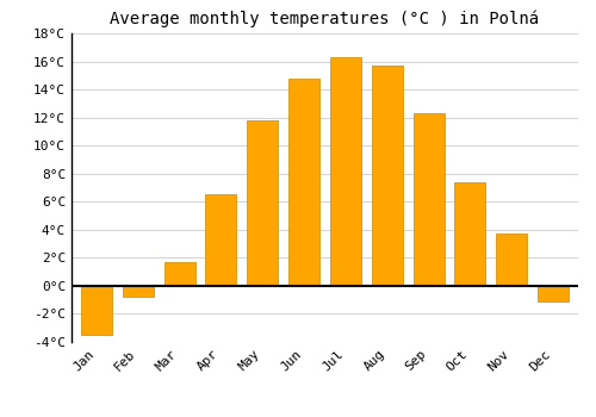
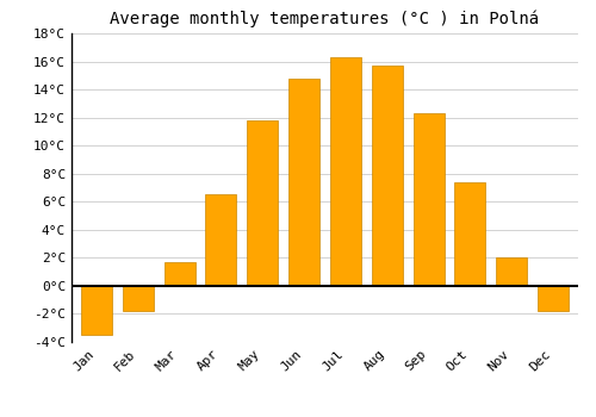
Feb: -0.8°C -> -1.8°C
Nov: 3.7°C -> 2.0°C
Dec: -1.1°C -> -1.8°C
